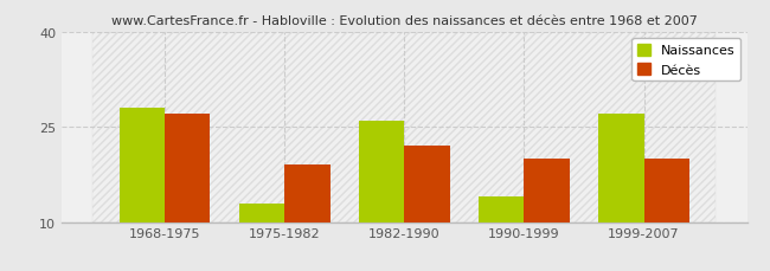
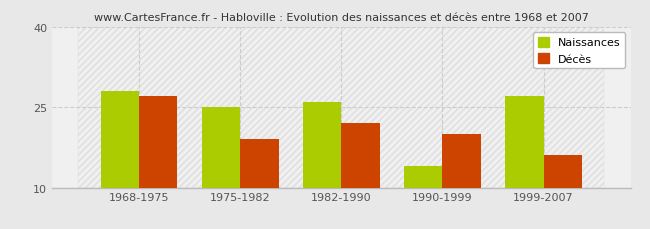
Naissances/1975-1982: 13 -> 25
Décès/1999-2007: 20 -> 16
